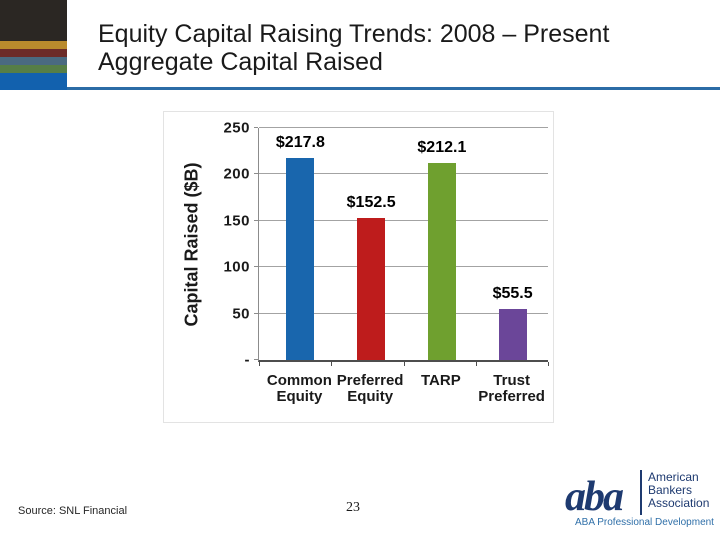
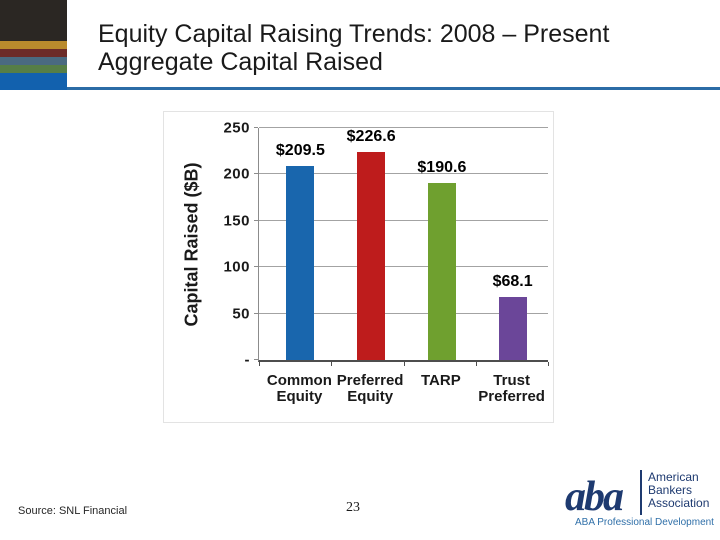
Common Equity: $217.8 -> $209.5
Preferred Equity: $152.5 -> $226.6
TARP: $212.1 -> $190.6
Trust Preferred: $55.5 -> $68.1
